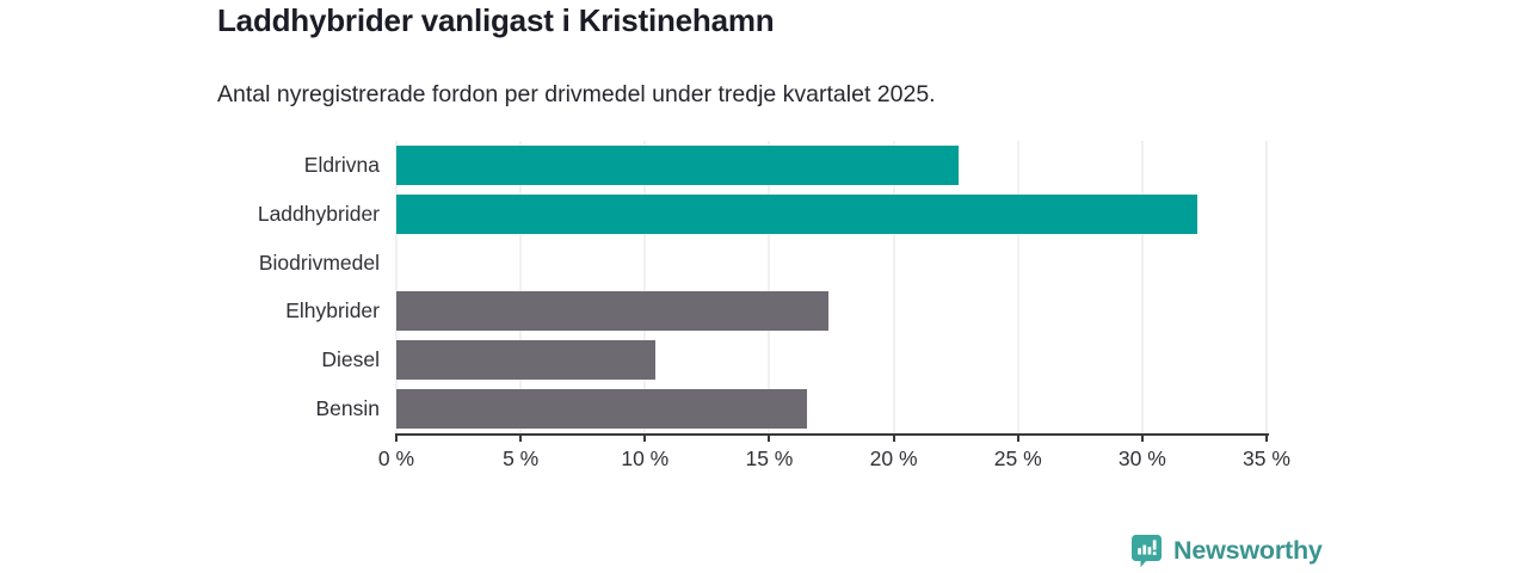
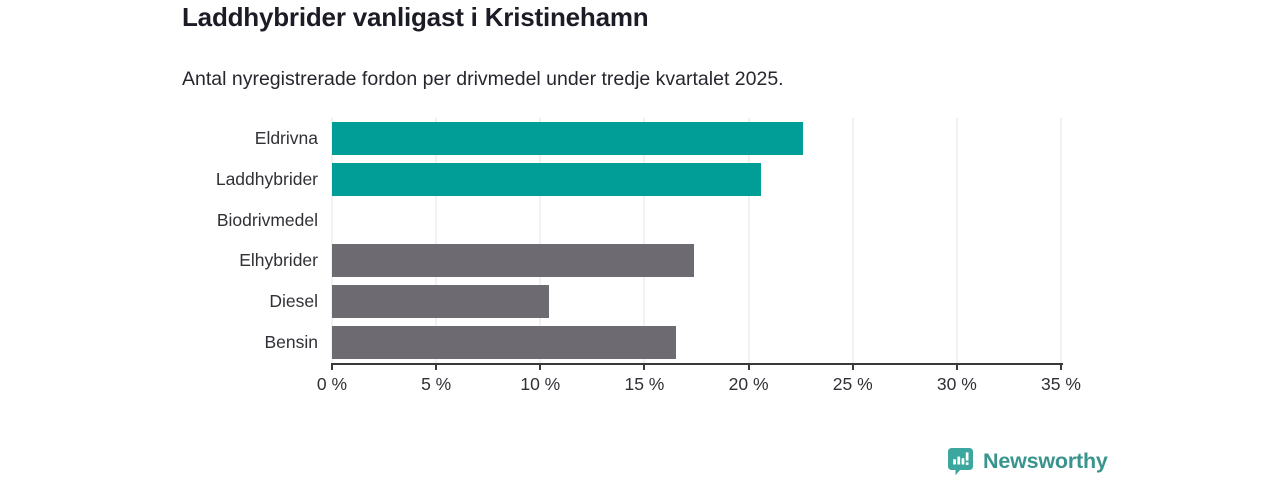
Laddhybrider: 32.2% -> 20.6%
